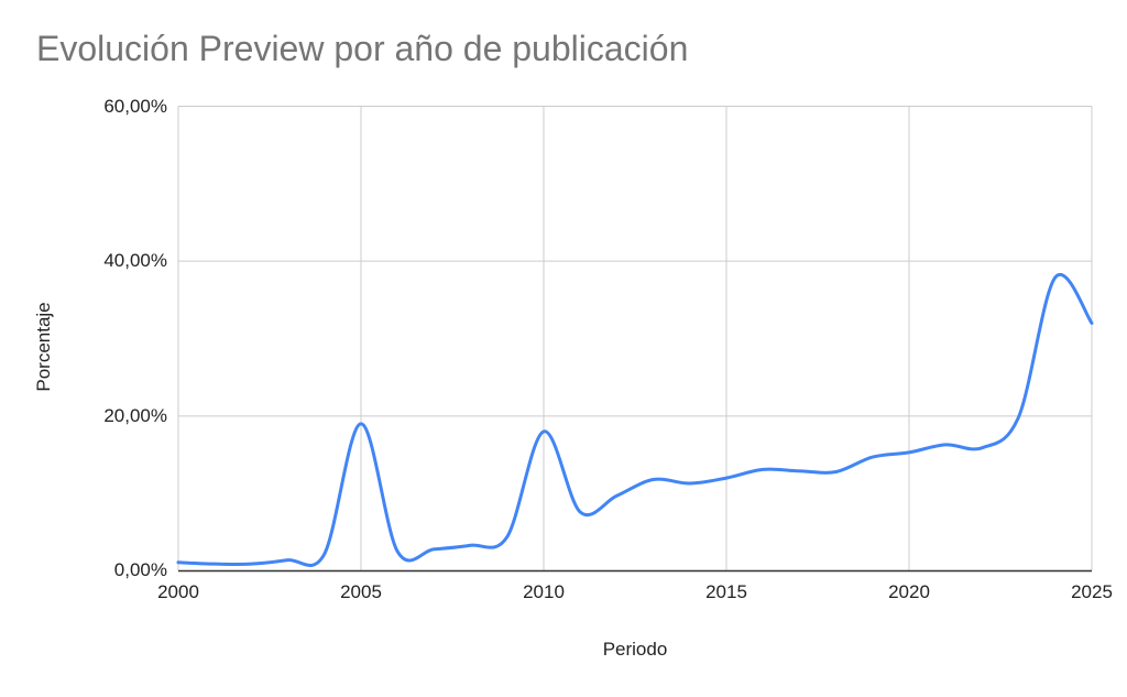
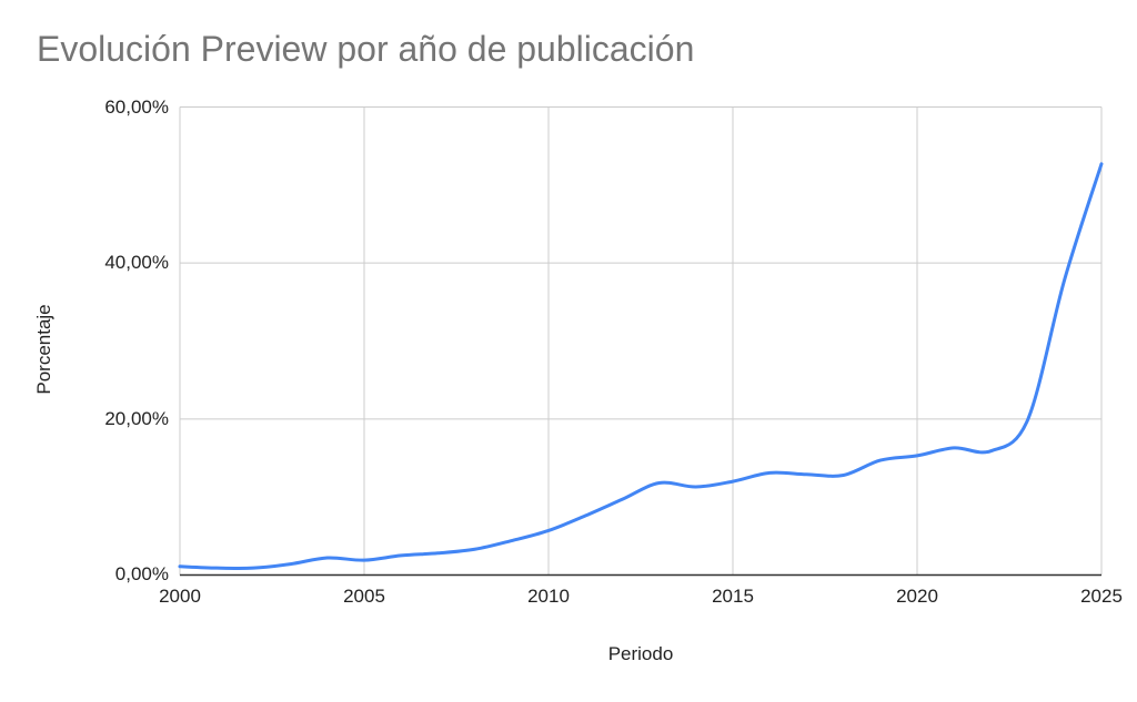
2005: 19% -> 2%
2010: 18% -> 6%
2025: 32% -> 53%
